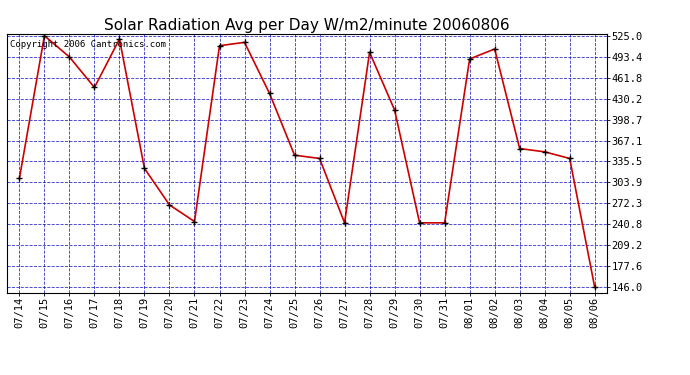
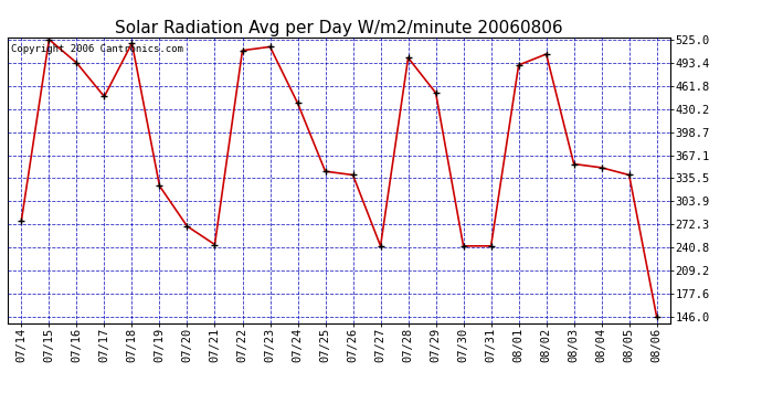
07/14: 310 -> 278
07/29: 413 -> 452
